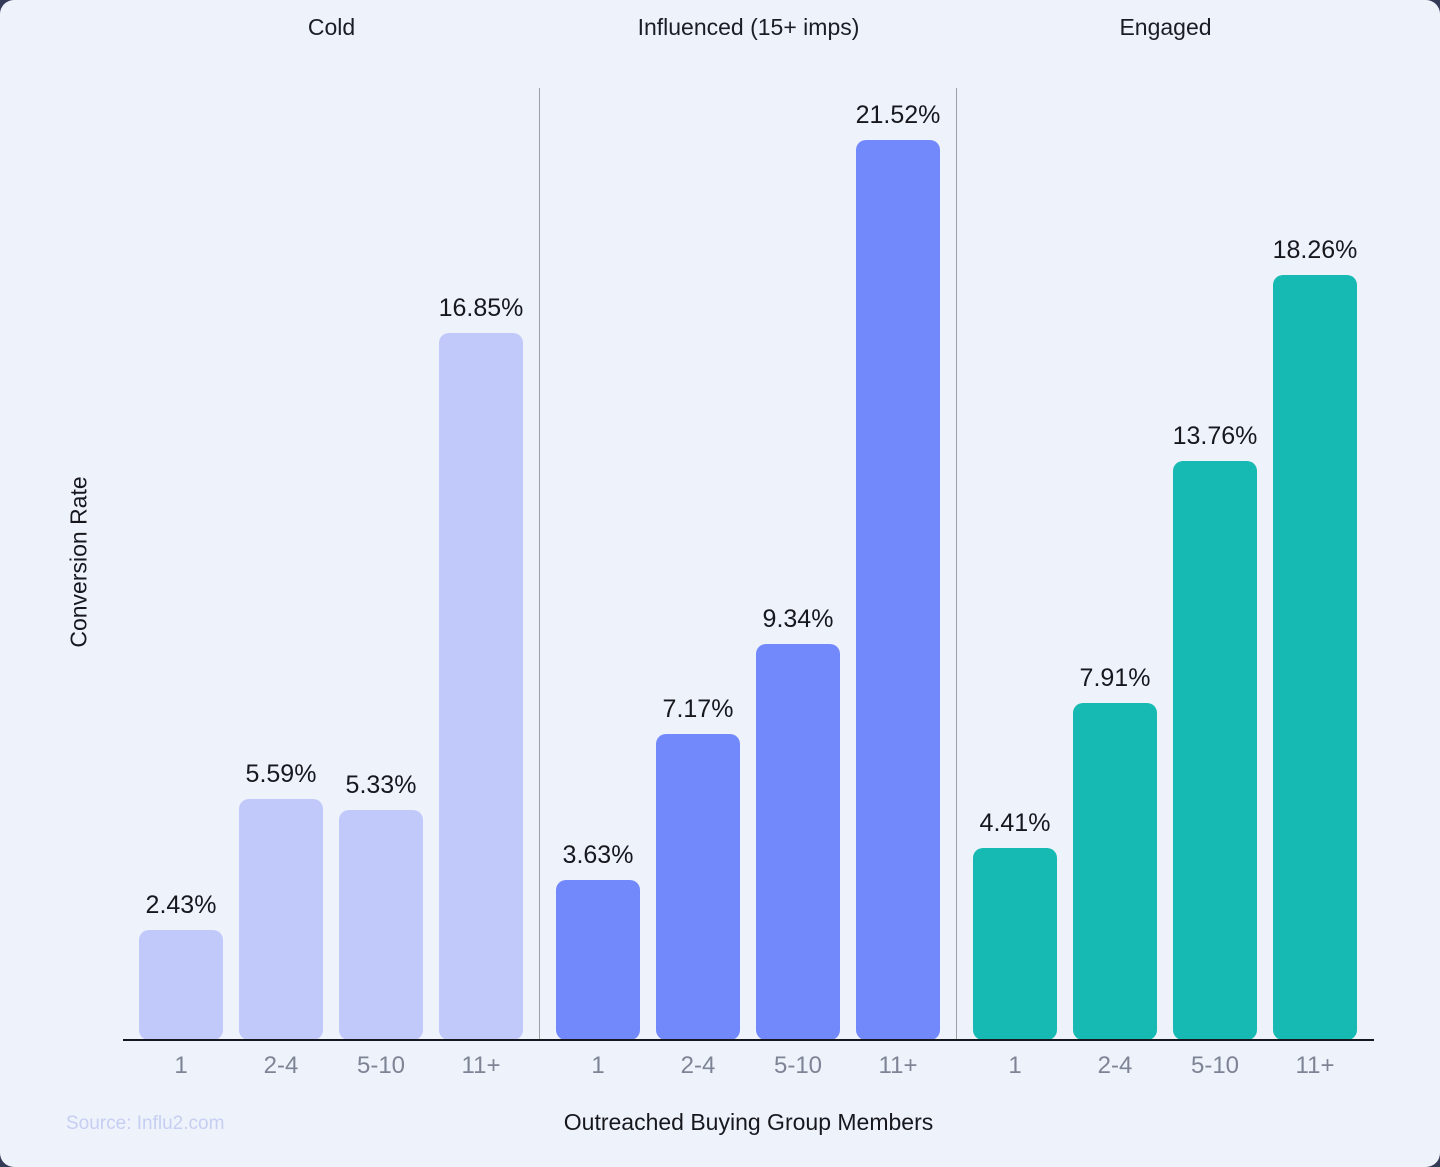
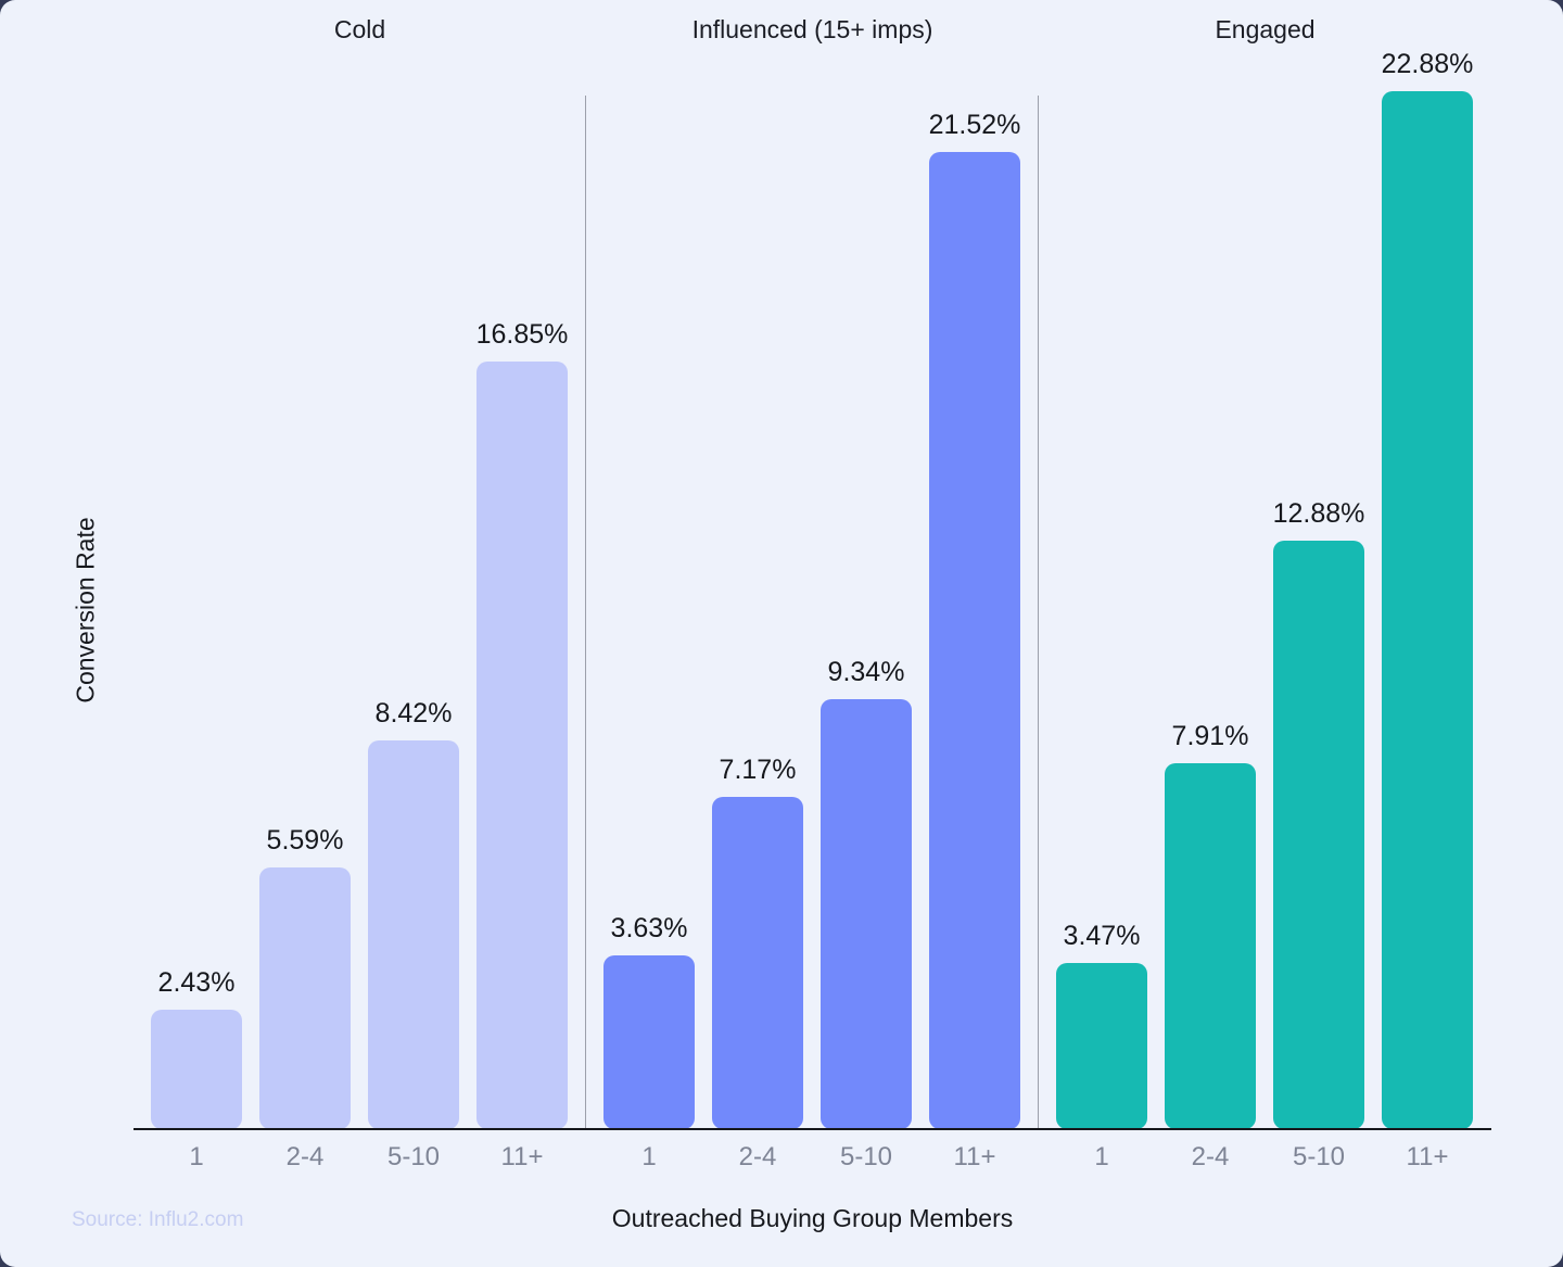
Engaged/1: 4.41% -> 3.47%
Cold/5-10: 5.33% -> 8.42%
Engaged/5-10: 13.76% -> 12.88%
Engaged/11+: 18.26% -> 22.88%
